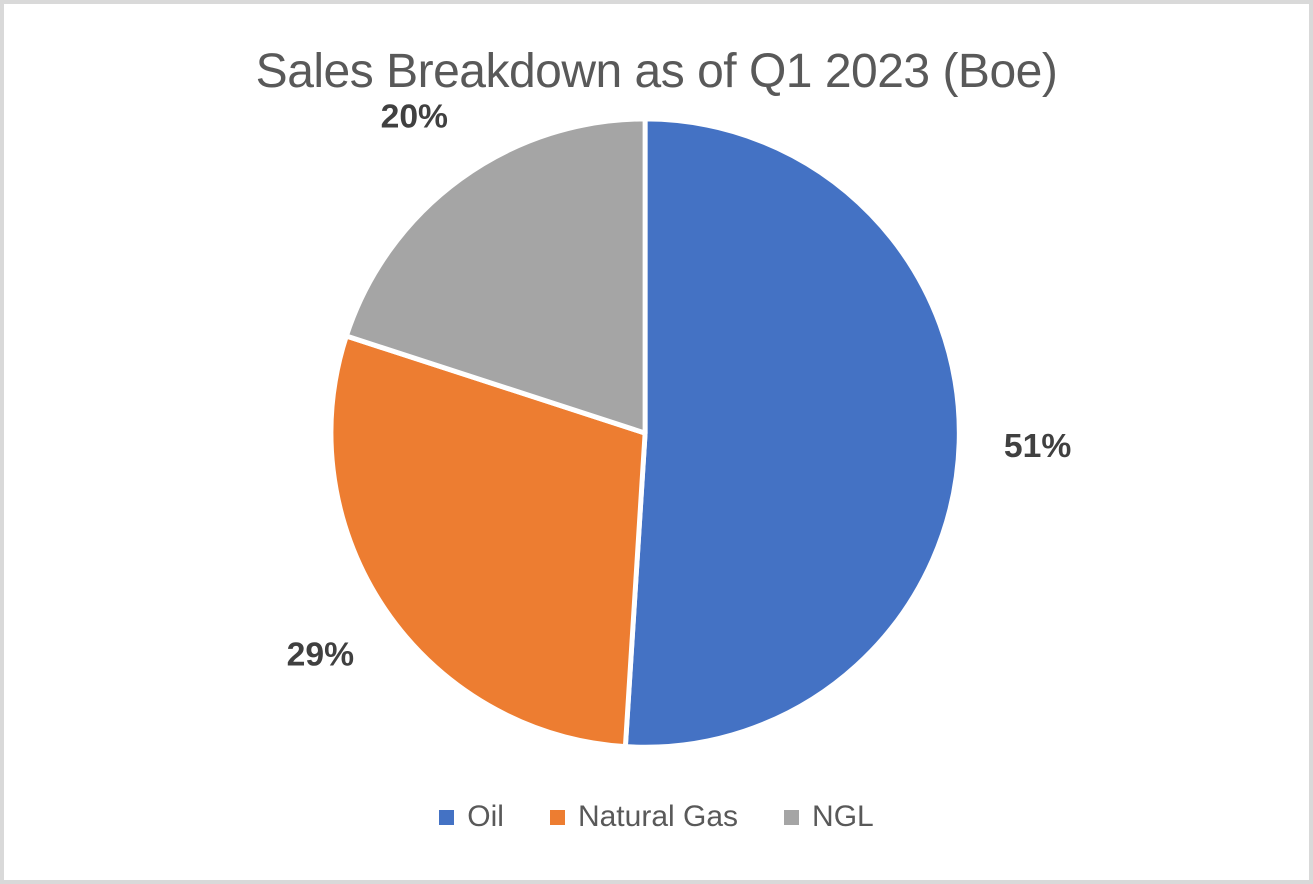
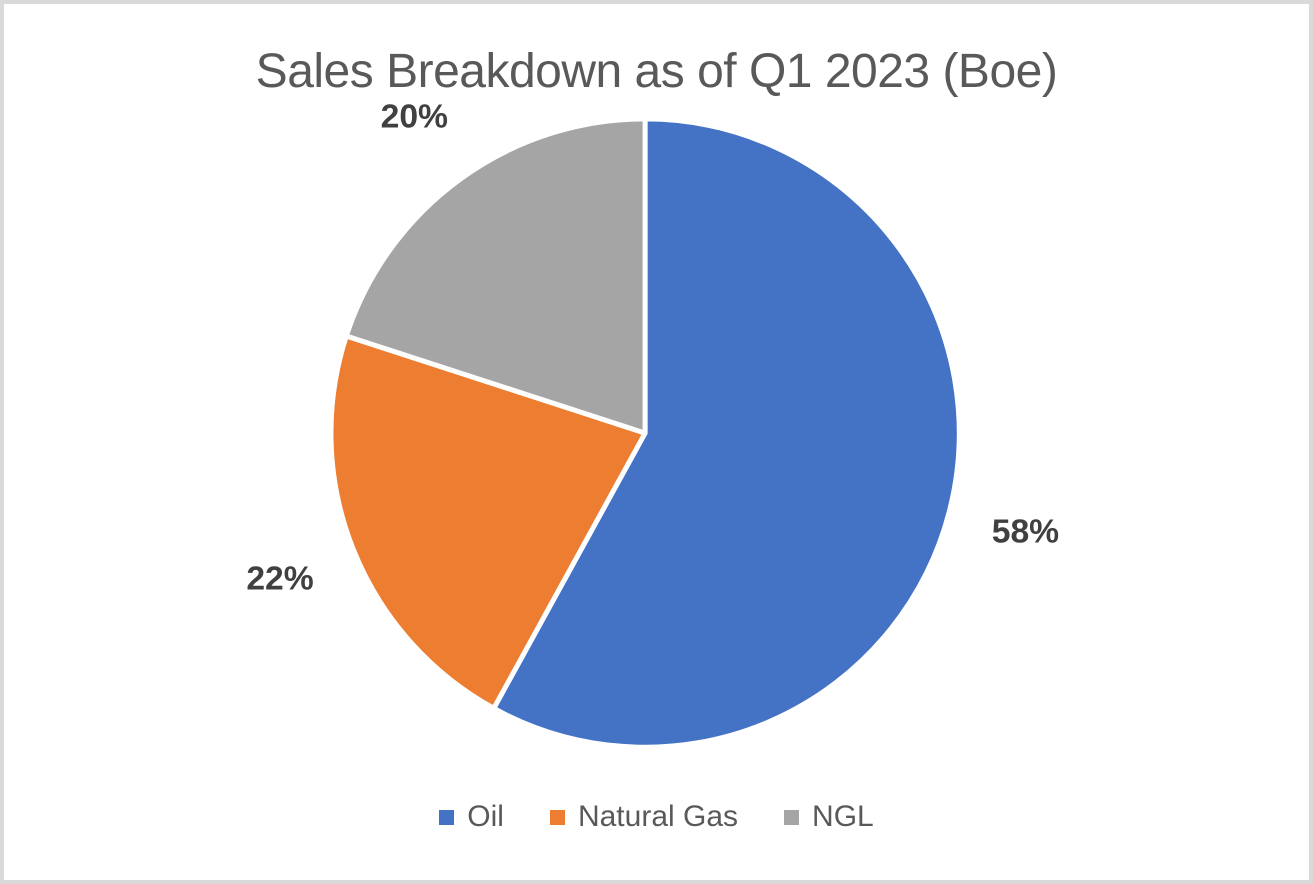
Oil: 51% -> 58%
Natural Gas: 29% -> 22%
